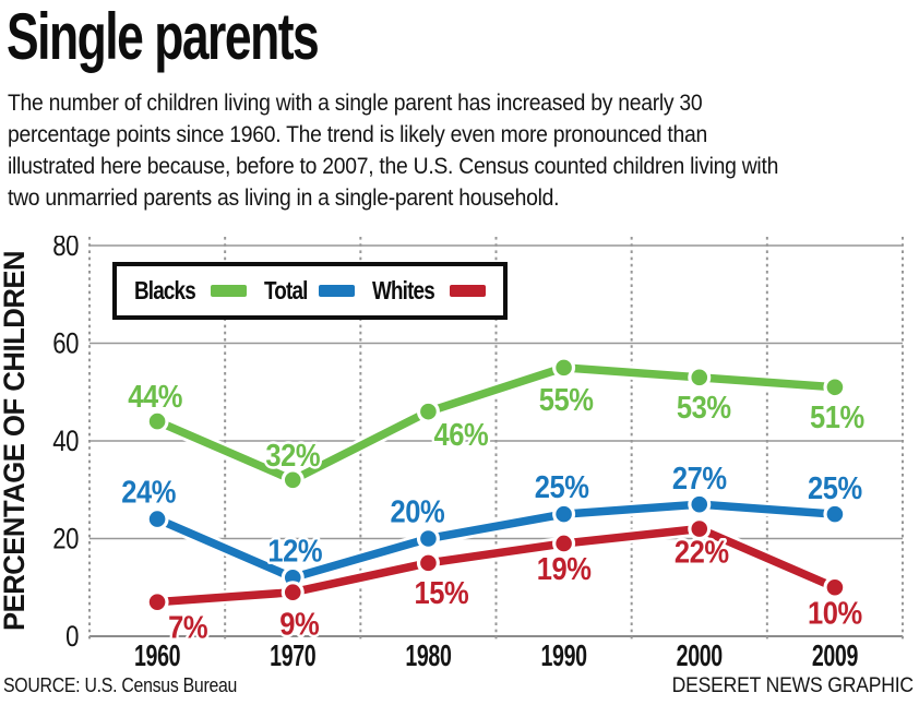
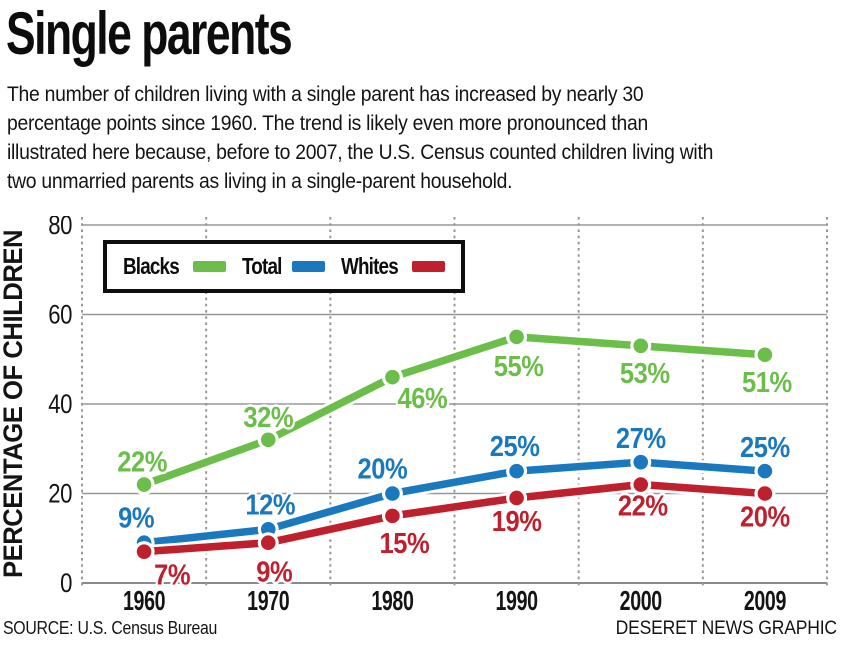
Blacks/1960: 44% -> 22%
Total/1960: 24% -> 9%
Whites/2009: 10% -> 20%
